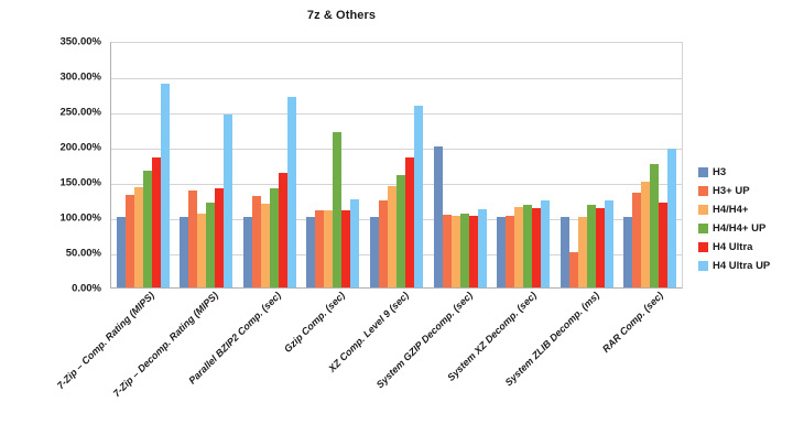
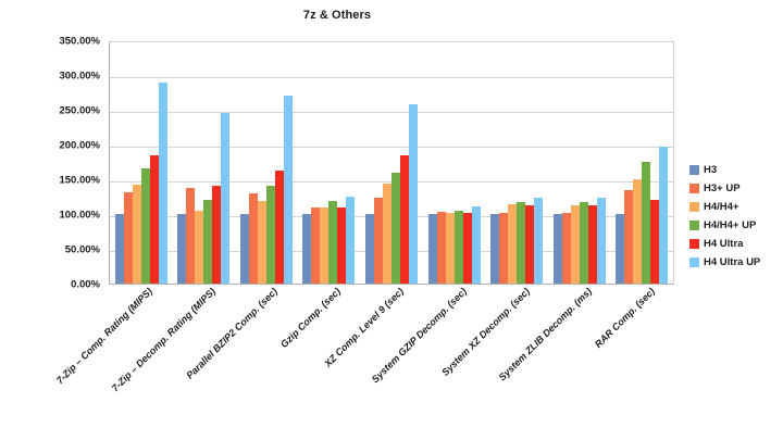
H4/H4+ UP/Gzip Comp. (sec): 220% -> 120%
H3/System GZIP Decomp. (sec): 200% -> 100%
H3+ UP/System ZLIB Decomp. (ms): 50% -> 100%
H4/H4+/System ZLIB Decomp. (ms): 100% -> 110%
